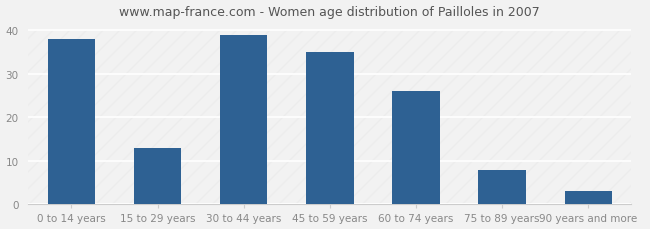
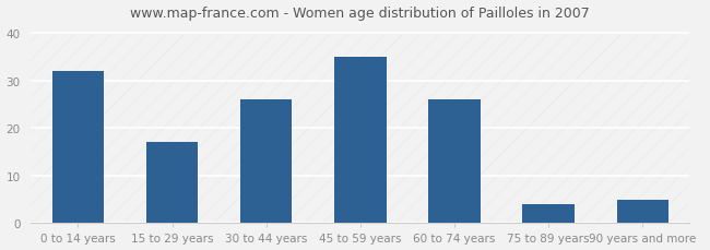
0 to 14 years: 38 -> 32
15 to 29 years: 13 -> 17
30 to 44 years: 39 -> 26
75 to 89 years: 8 -> 4
90 years and more: 3 -> 5
